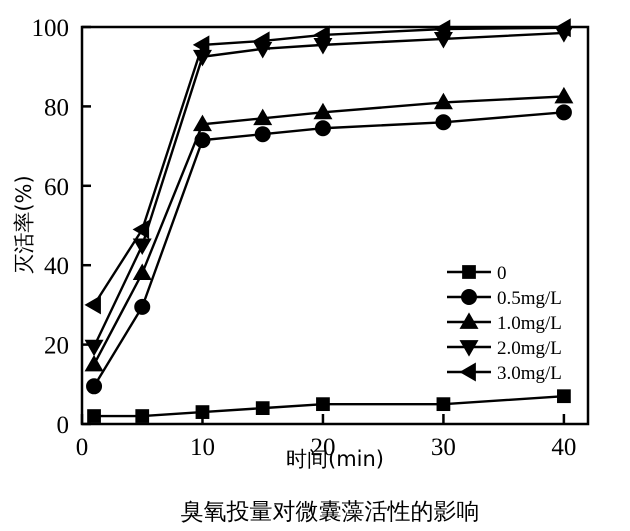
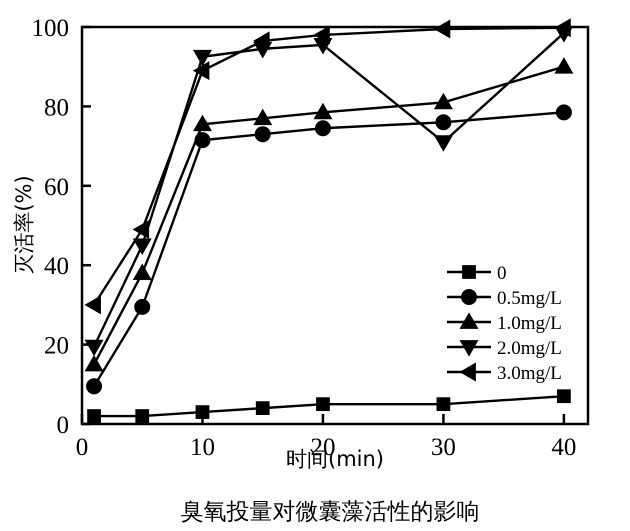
3.0mg/L/10: 96 -> 89
2.0mg/L/30: 97 -> 71
1.0mg/L/40: 82 -> 90
